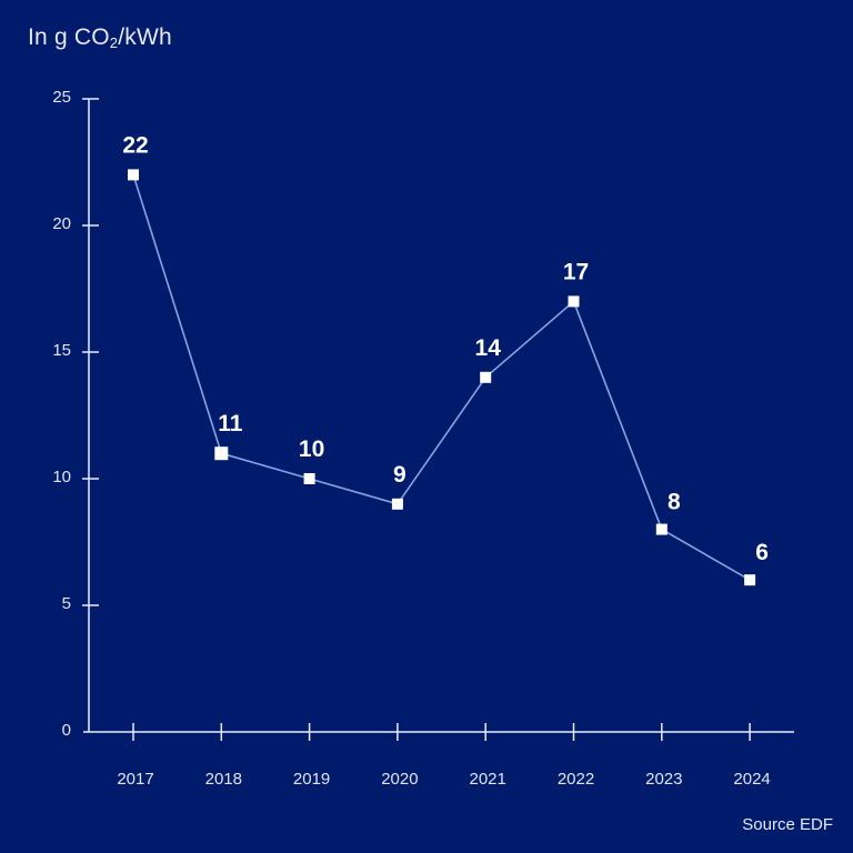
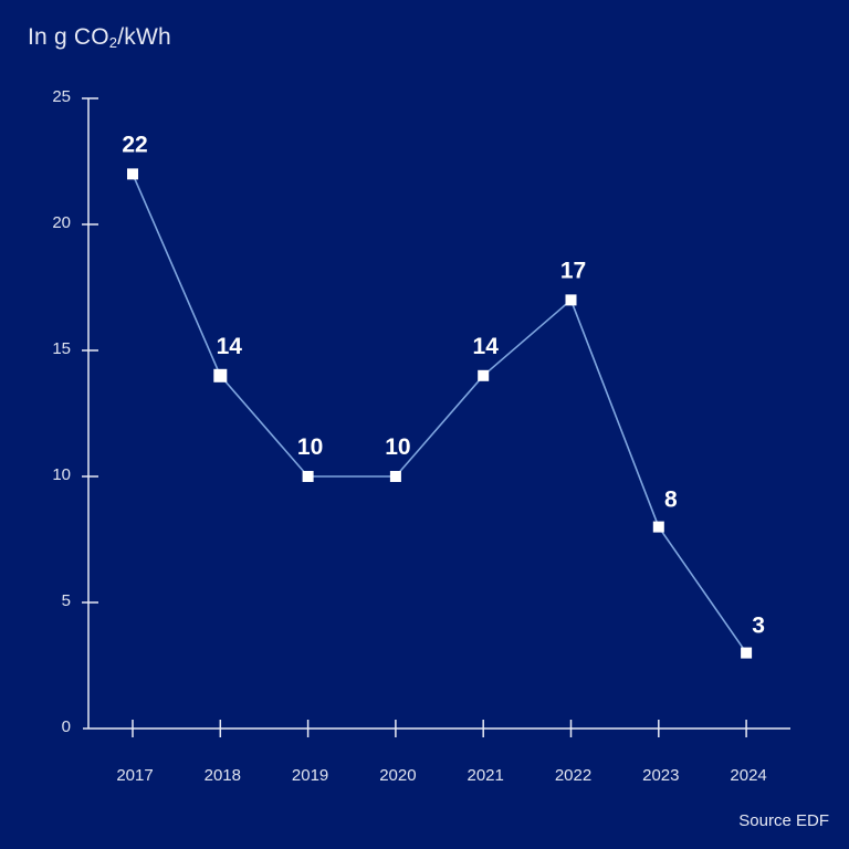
2018: 11 -> 14
2020: 9 -> 10
2024: 6 -> 3
